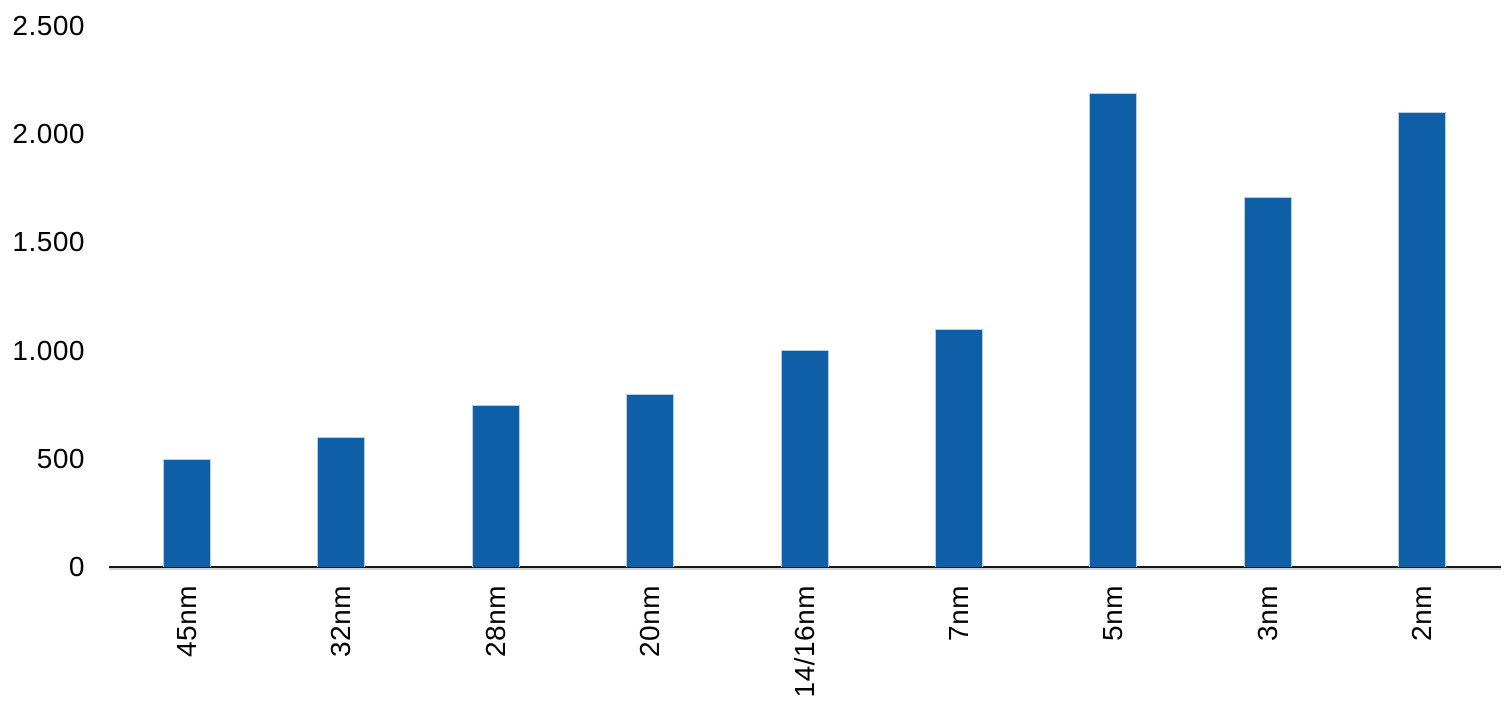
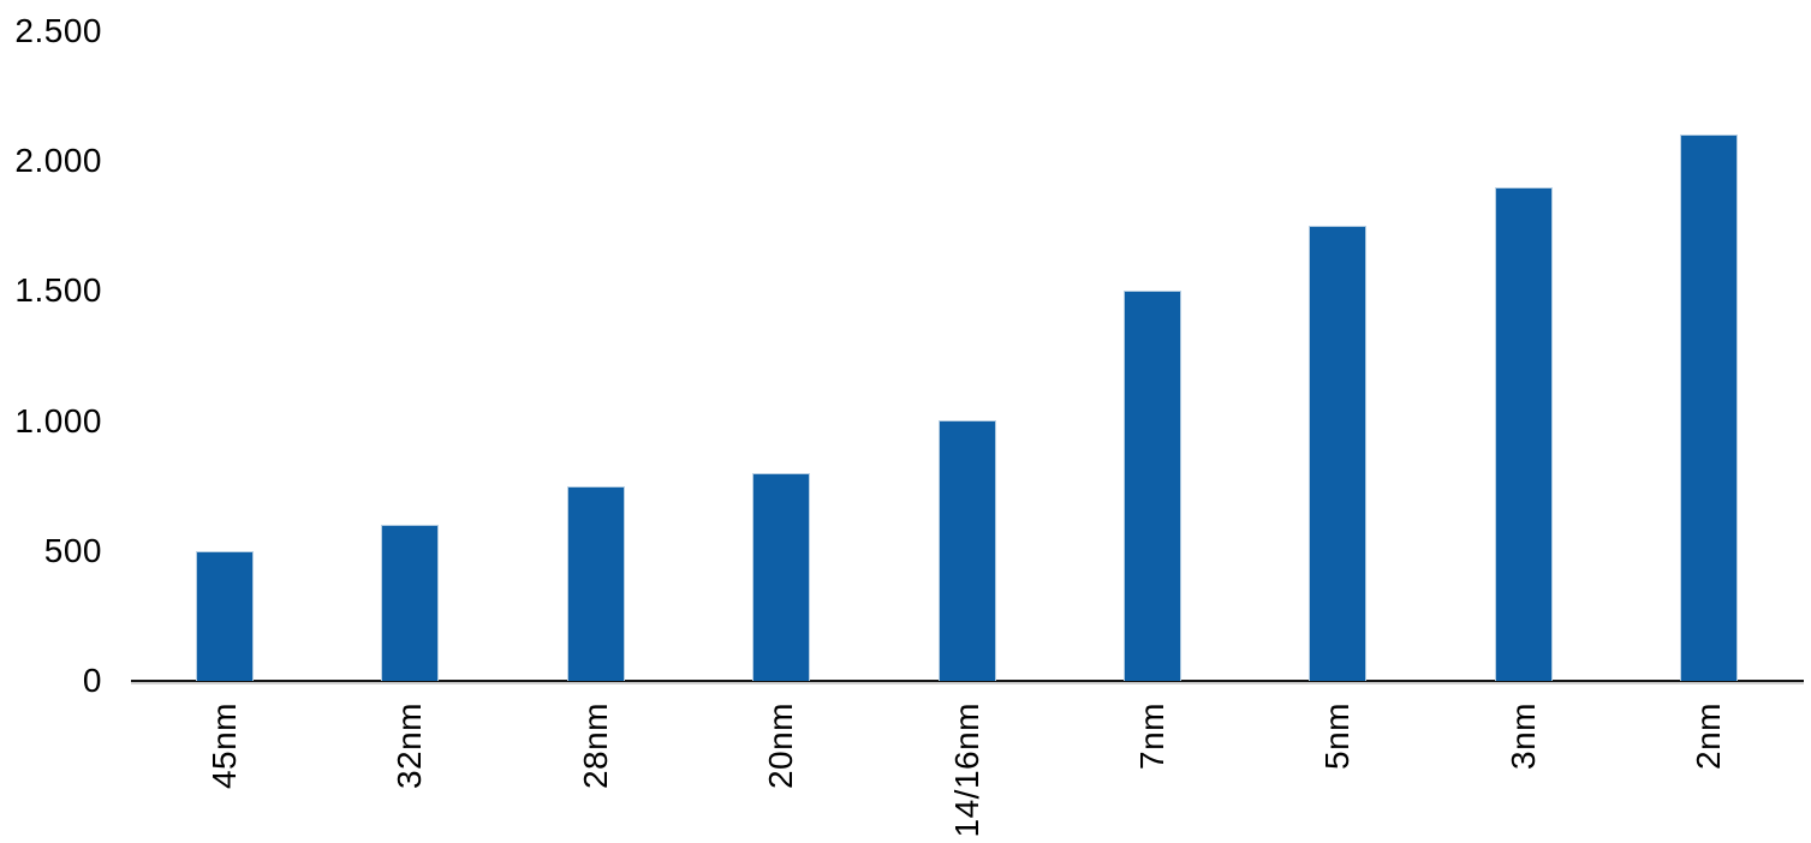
7nm: 1100 -> 1500
5nm: 2190 -> 1750
3nm: 1710 -> 1900
